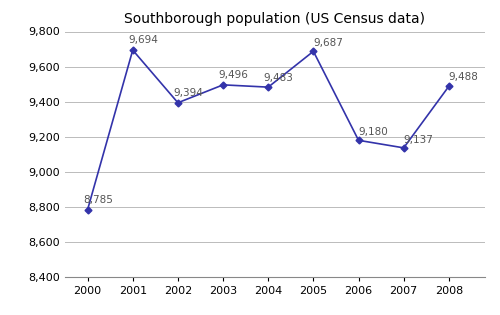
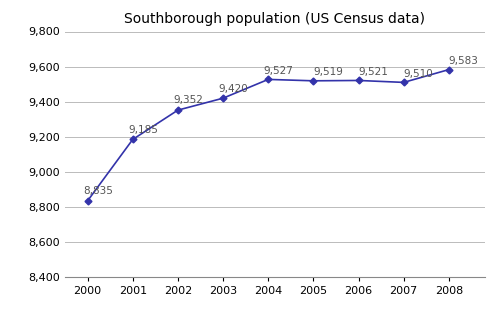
2000: 8,785 -> 8,835
2001: 9,694 -> 9,185
2002: 9,394 -> 9,352
2003: 9,496 -> 9,420
2004: 9,483 -> 9,527
2005: 9,687 -> 9,519
2006: 9,180 -> 9,521
2007: 9,137 -> 9,510
2008: 9,488 -> 9,583
